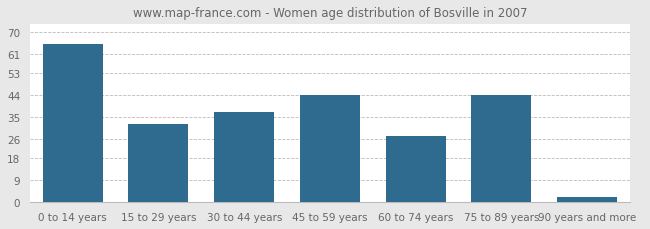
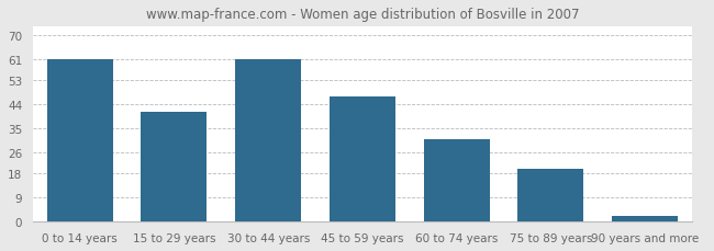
0 to 14 years: 65 -> 61
15 to 29 years: 32 -> 41
30 to 44 years: 37 -> 61
45 to 59 years: 44 -> 47
60 to 74 years: 27 -> 31
75 to 89 years: 44 -> 20
